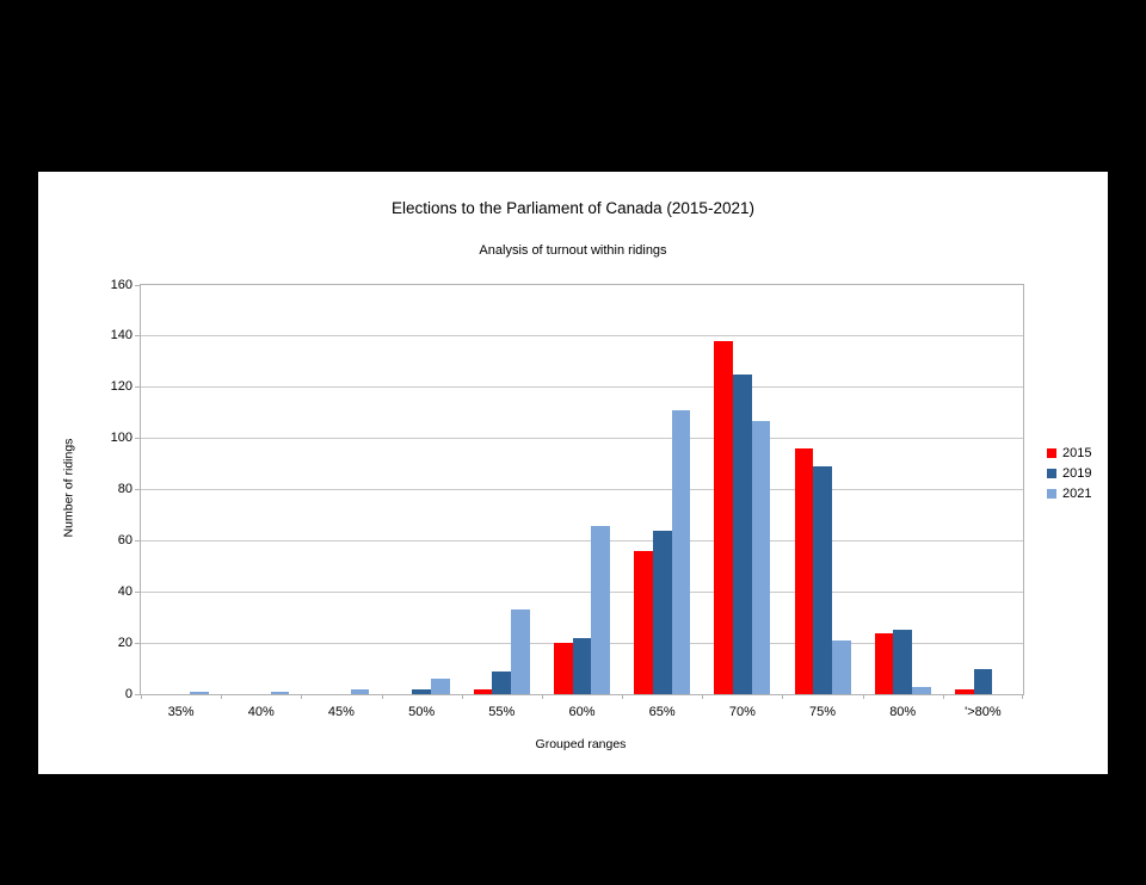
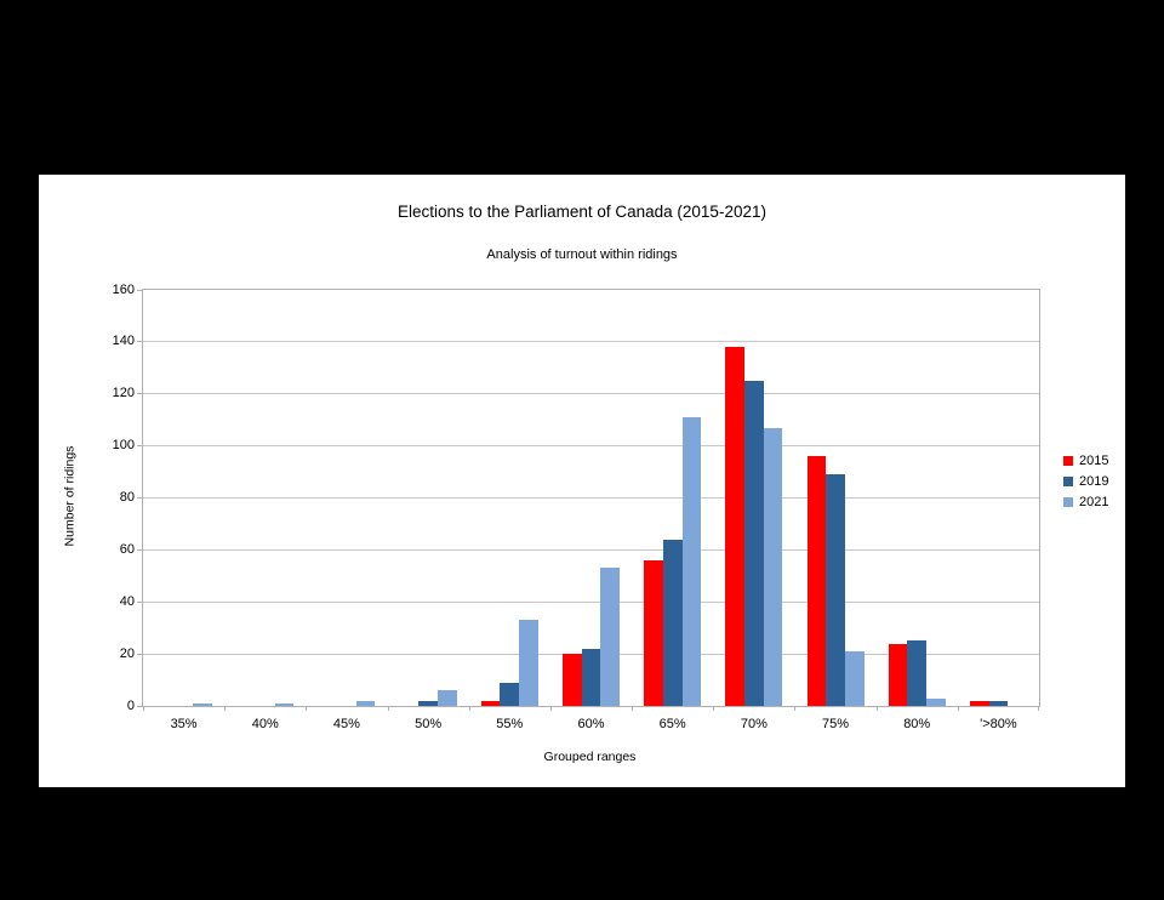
2021/60%: 66 -> 53
2019/'>80%: 10 -> 2
